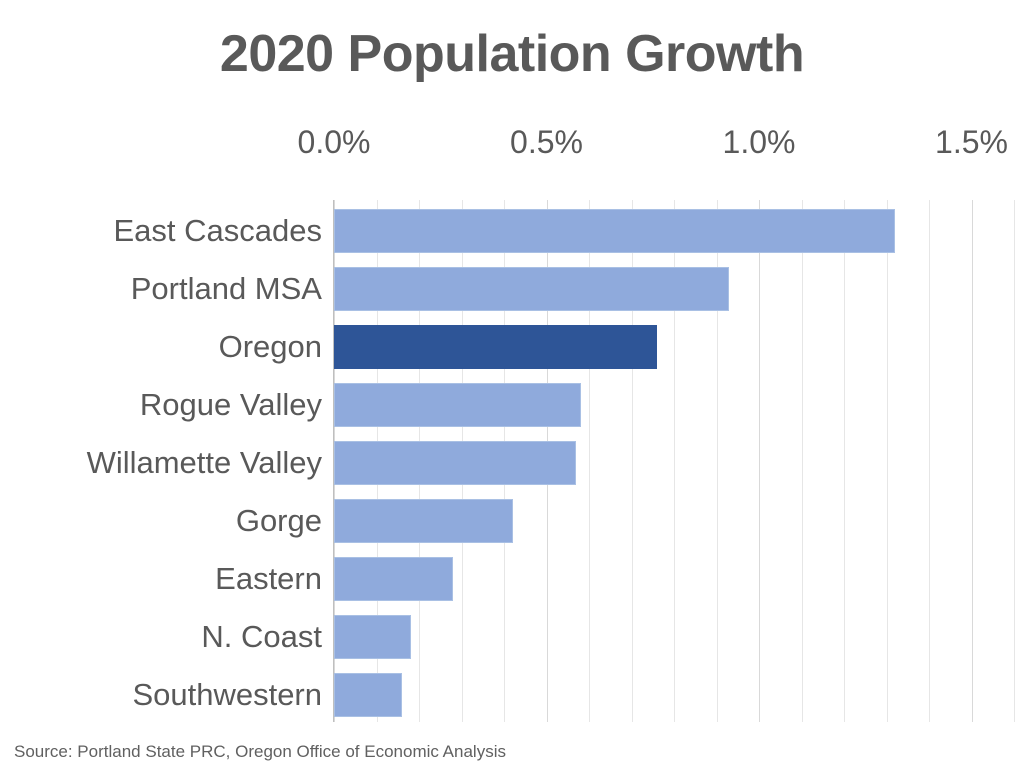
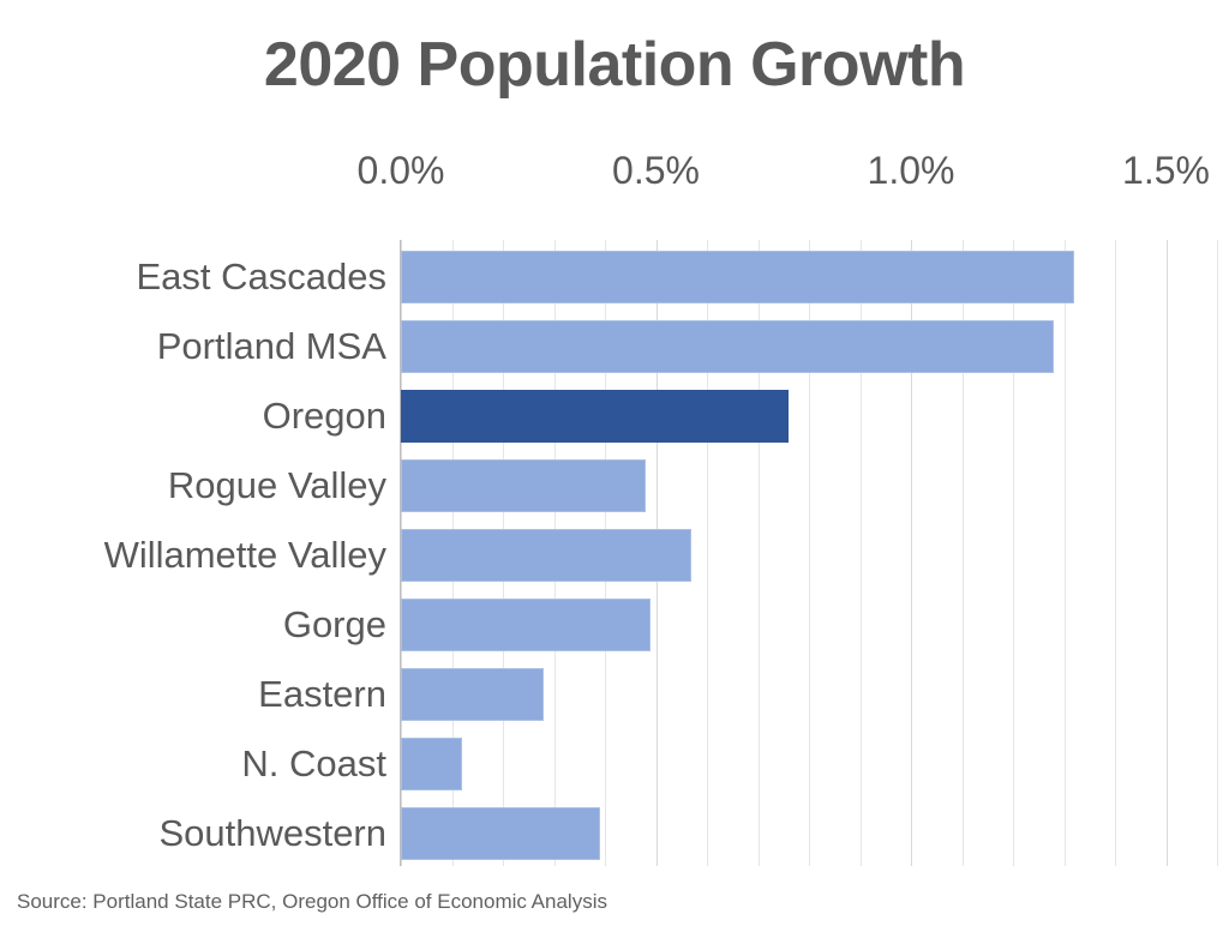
Portland MSA: 0.93% -> 1.28%
Rogue Valley: 0.58% -> 0.48%
Gorge: 0.42% -> 0.49%
N. Coast: 0.18% -> 0.12%
Southwestern: 0.16% -> 0.39%
